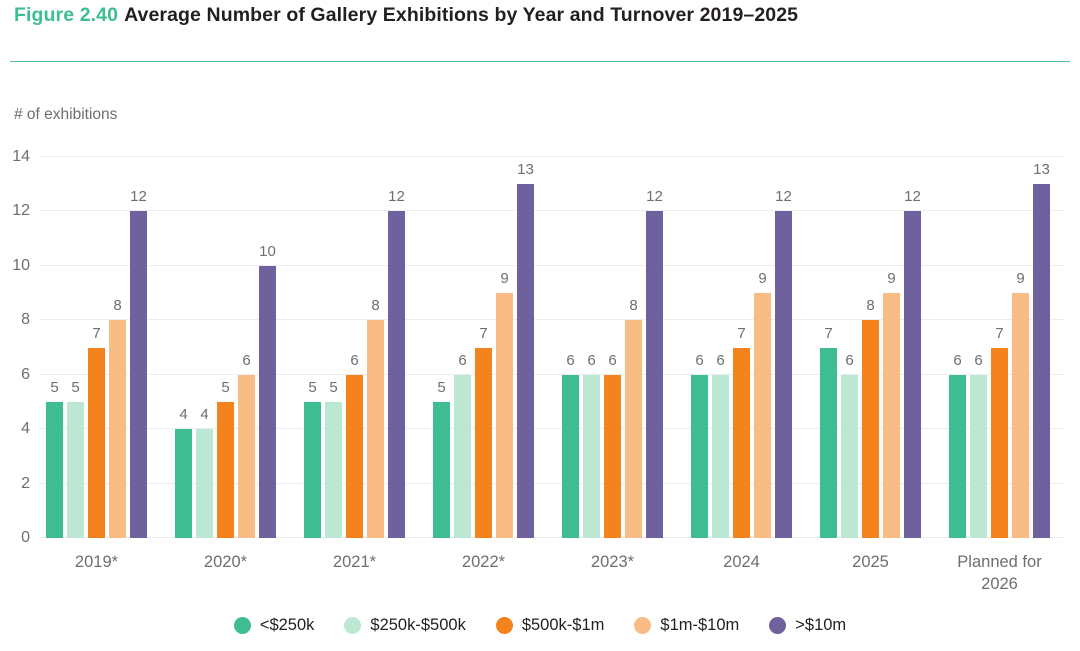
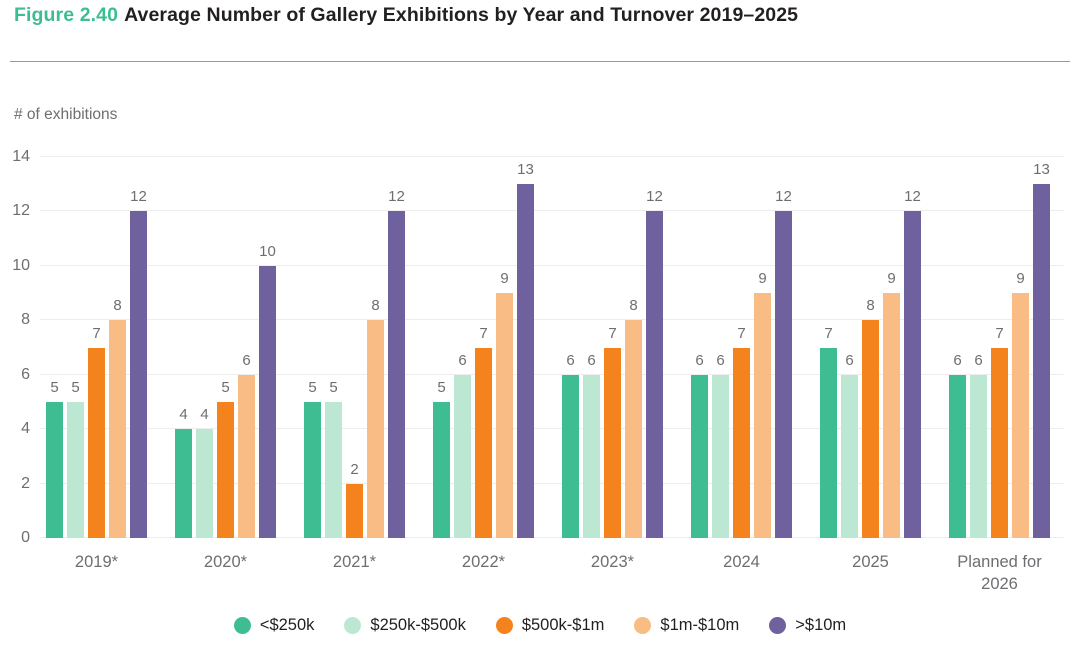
$500k-$1m/2021*: 6 -> 2
$500k-$1m/2023*: 6 -> 7
